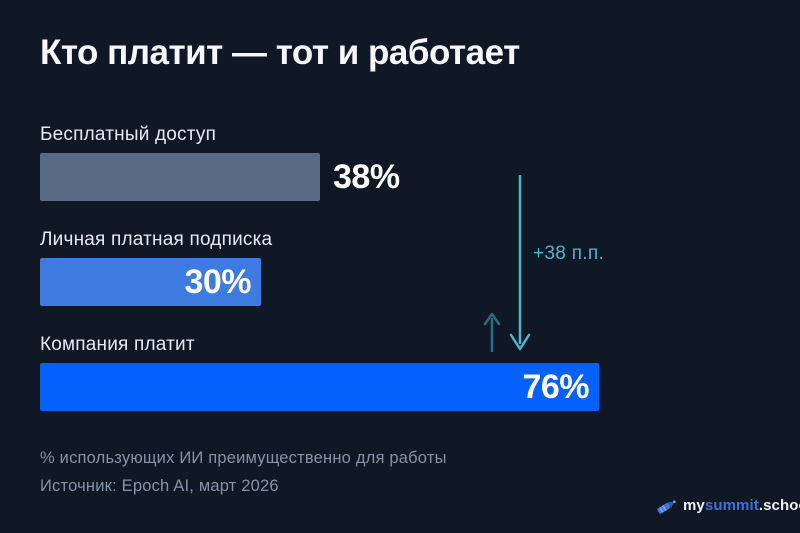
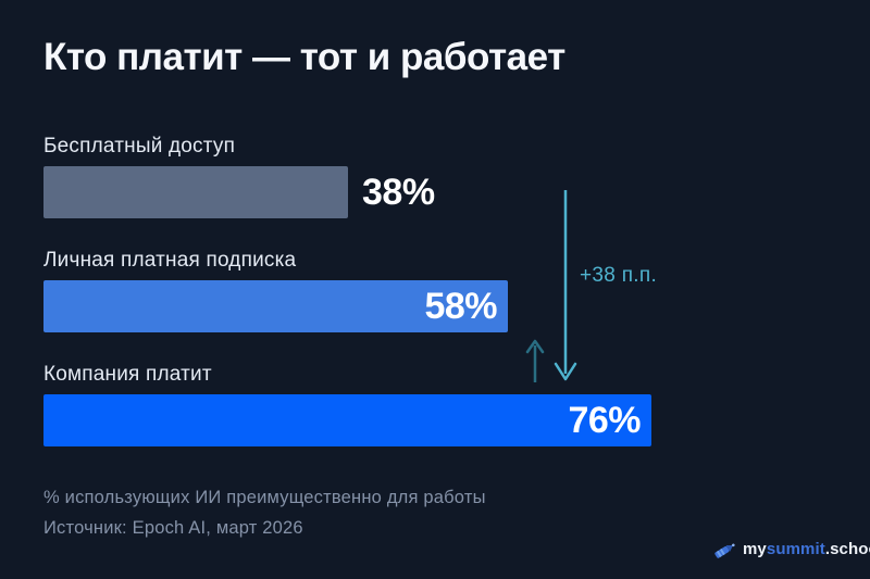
Личная платная подписка: 30% -> 58%
